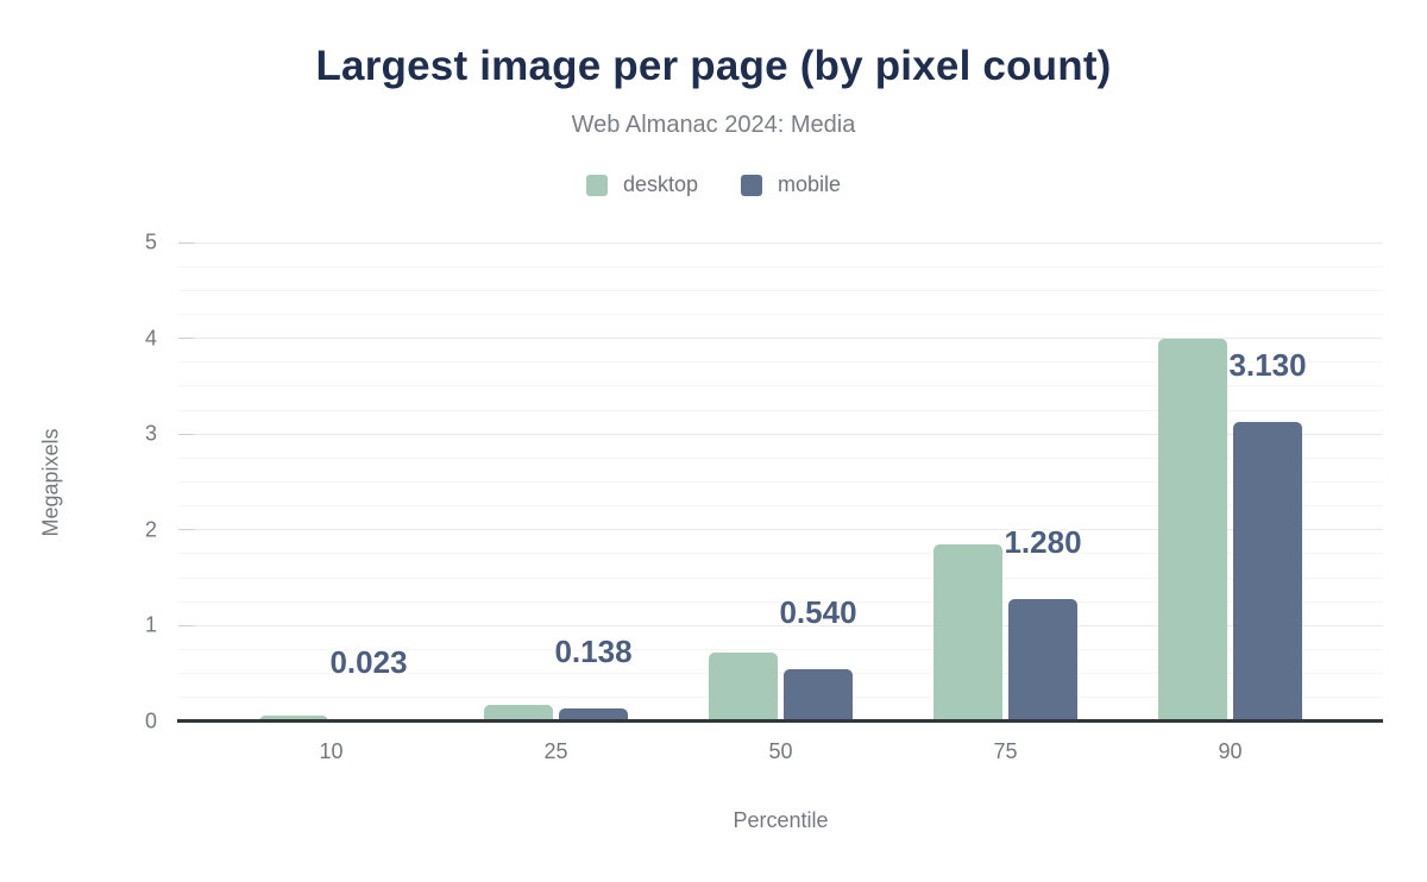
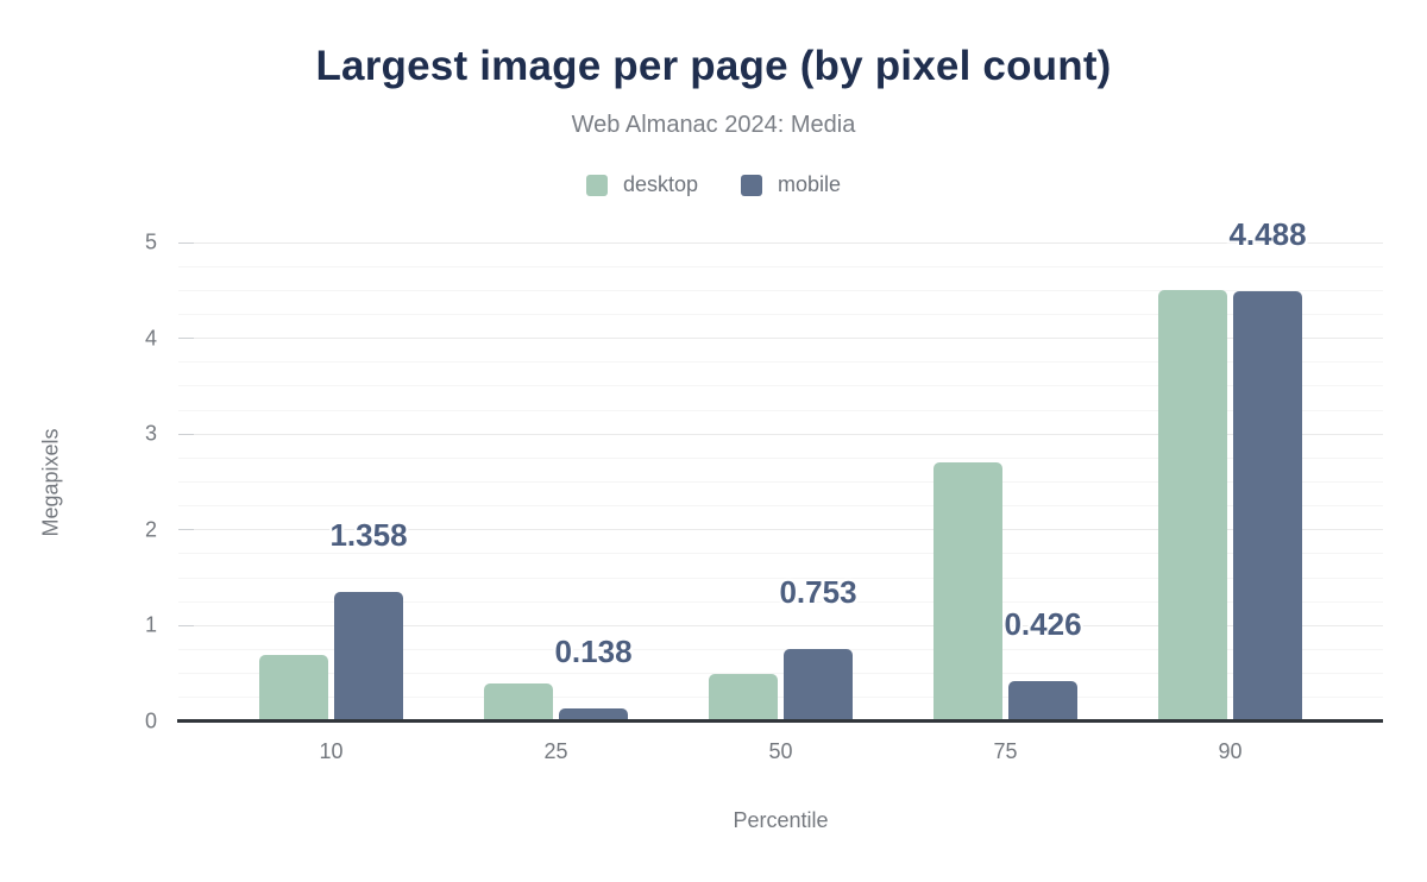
desktop/10: 0.1 -> 0.7
mobile/10: 0.023 -> 1.358
desktop/25: 0.2 -> 0.4
desktop/50: 0.7 -> 0.5
mobile/50: 0.540 -> 0.753
desktop/75: 1.9 -> 2.7
mobile/75: 1.280 -> 0.426
desktop/90: 4.0 -> 4.5
mobile/90: 3.130 -> 4.488
